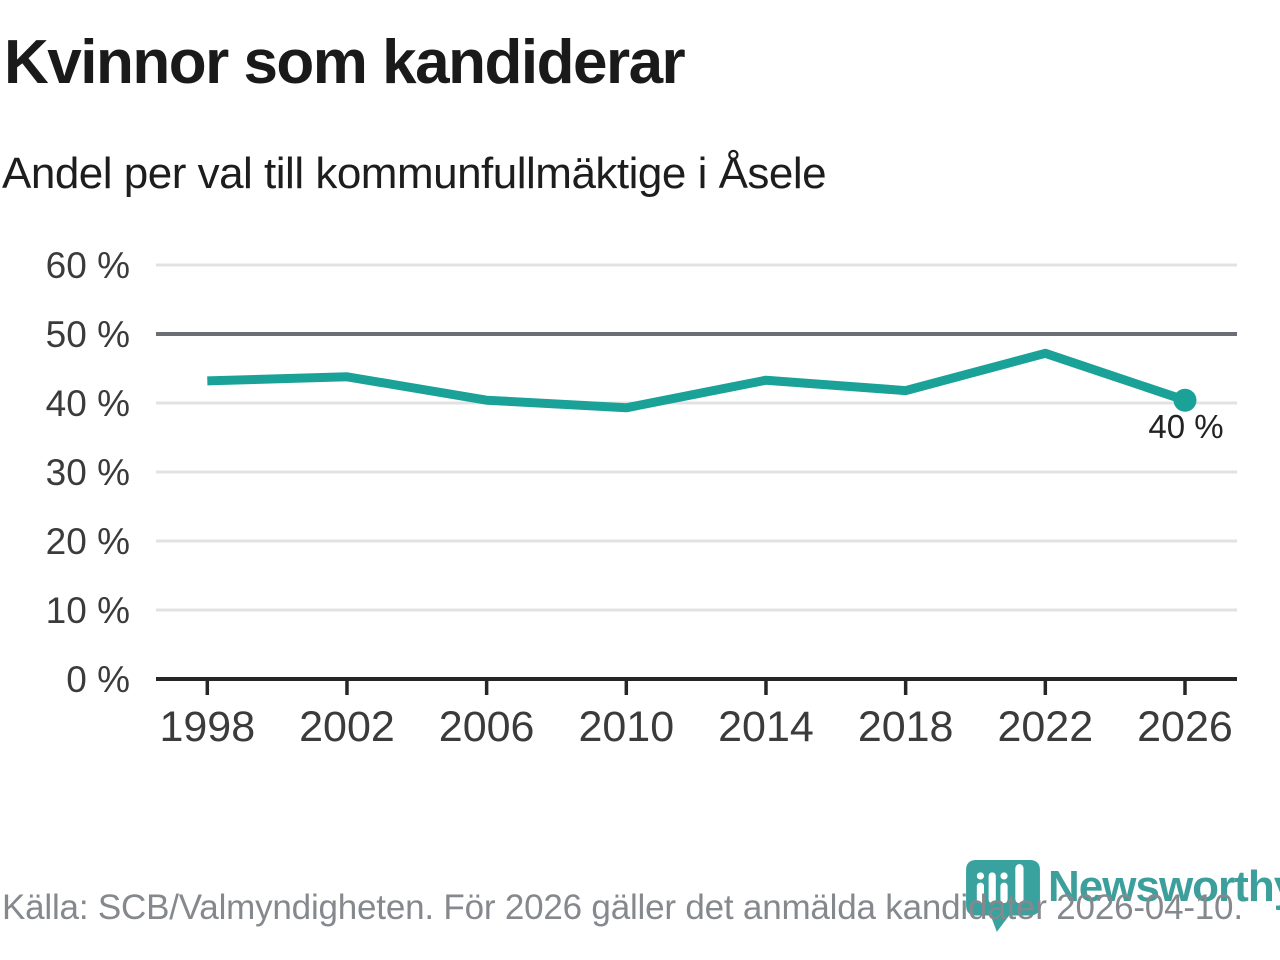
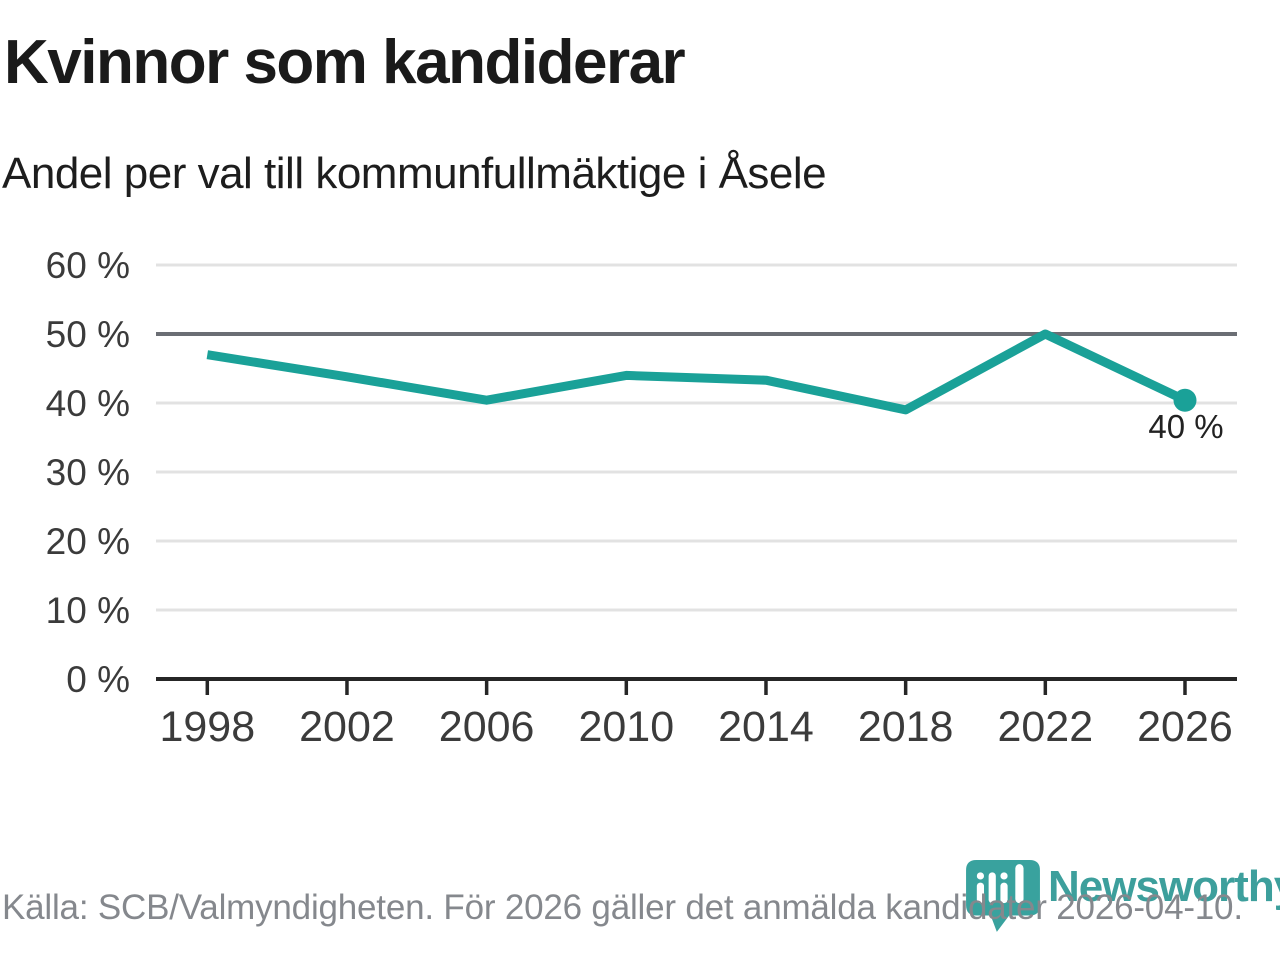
1998: 43% -> 47%
2010: 39% -> 44%
2018: 42% -> 39%
2022: 47% -> 50%
